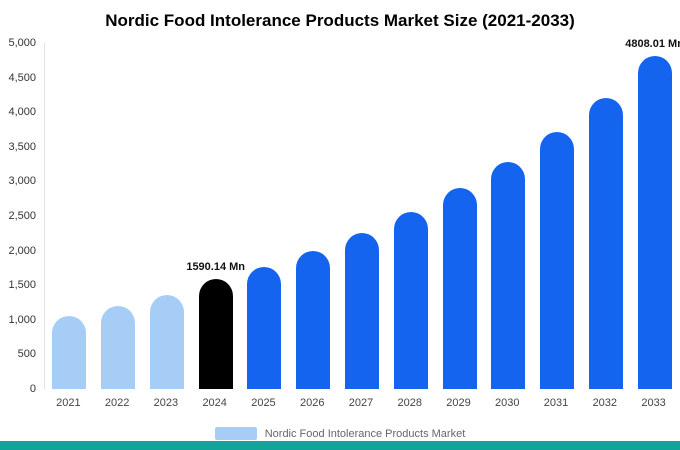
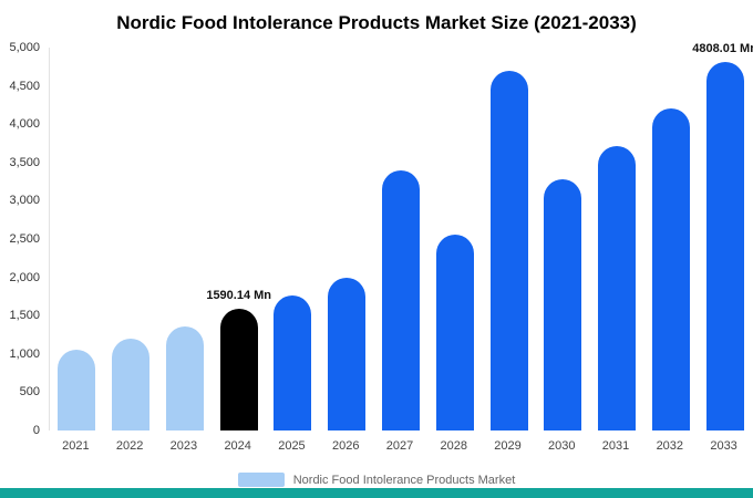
2027: 2300 -> 3400
2029: 2900 -> 4700
